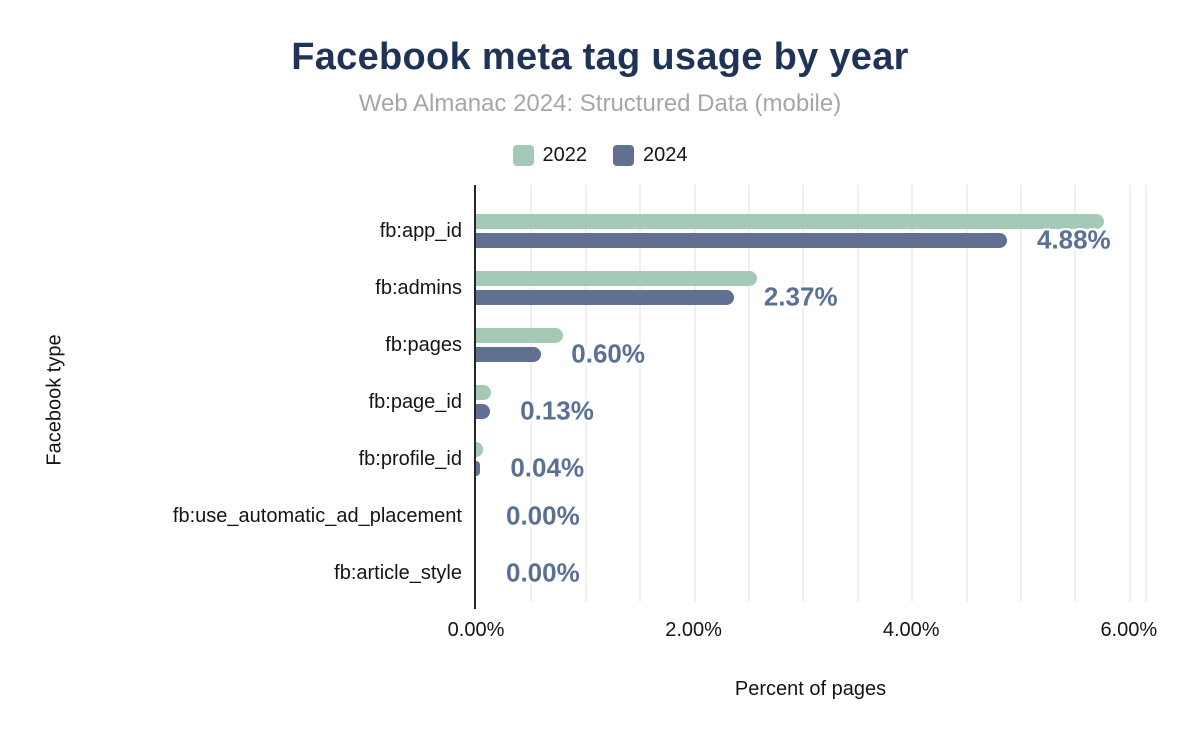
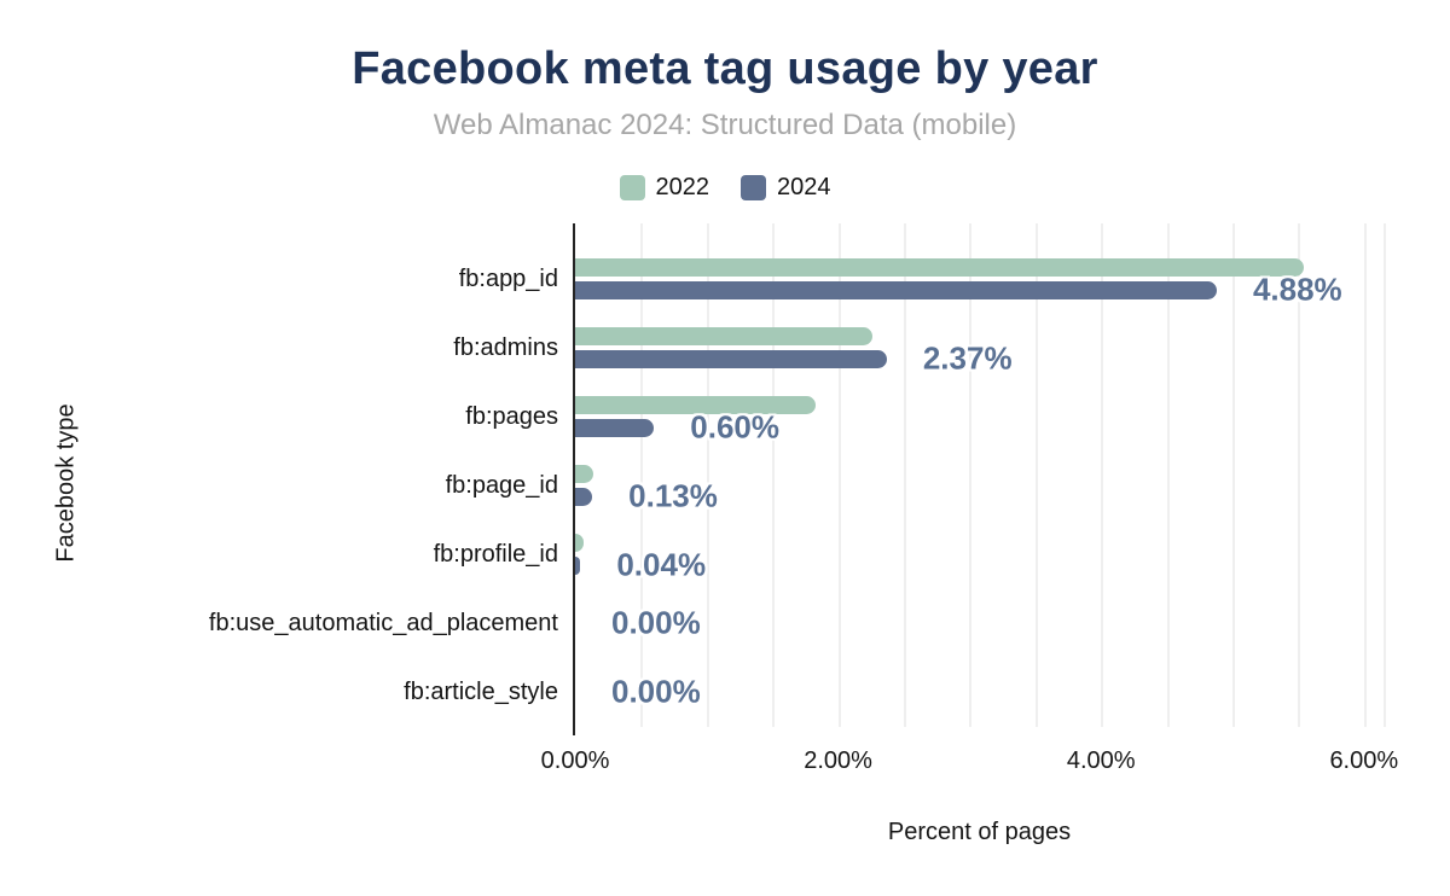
2022/fb:app_id: 5.77% -> 5.54%
2022/fb:admins: 2.58% -> 2.26%
2022/fb:pages: 0.80% -> 1.83%
